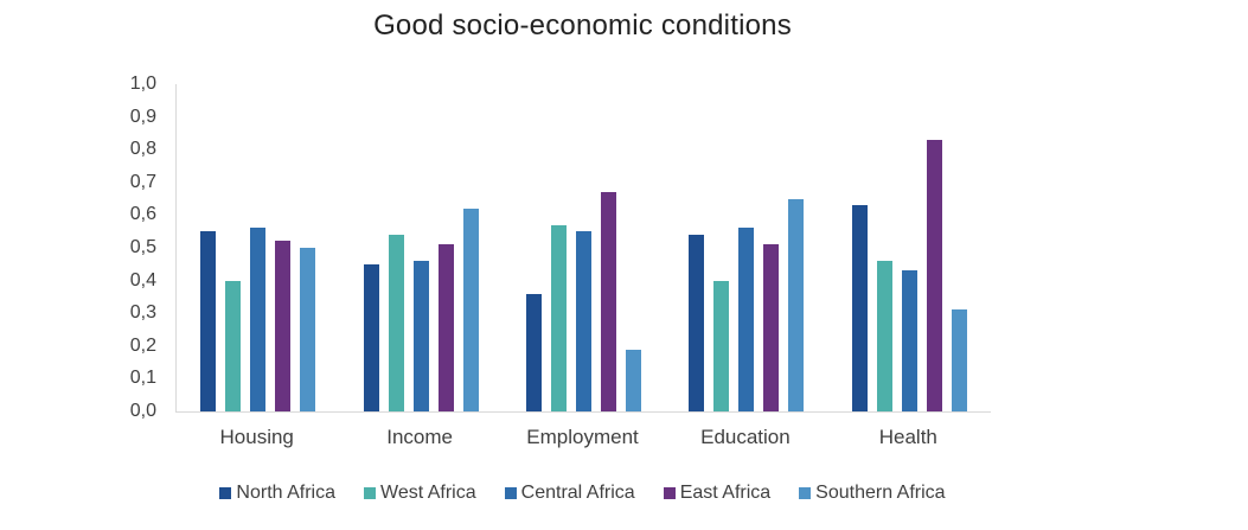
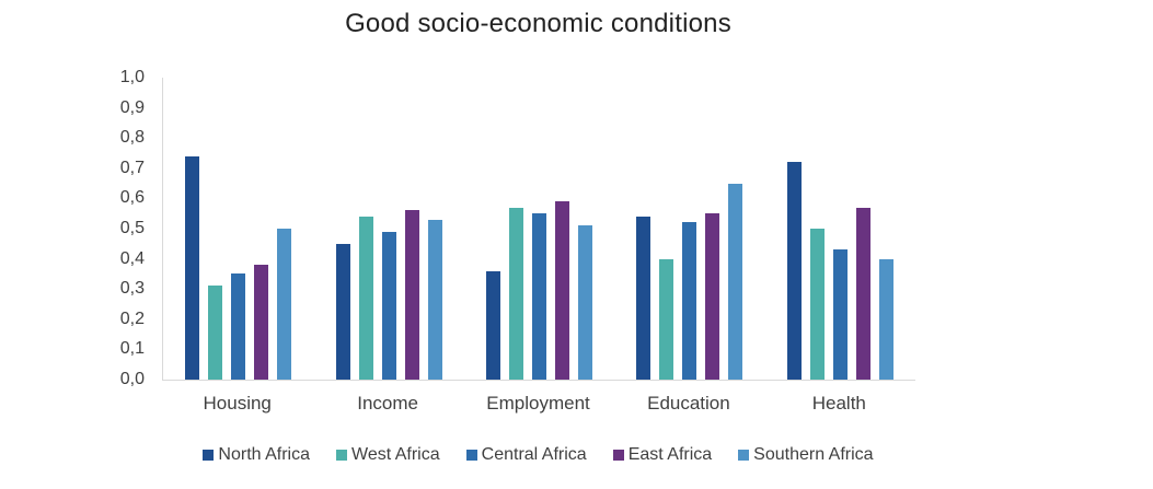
North Africa/Housing: 0,55 -> 0,74
West Africa/Housing: 0,40 -> 0,31
Central Africa/Housing: 0,56 -> 0,35
East Africa/Housing: 0,52 -> 0,38
Central Africa/Income: 0,46 -> 0,49
East Africa/Income: 0,51 -> 0,56
Southern Africa/Income: 0,62 -> 0,53
East Africa/Employment: 0,67 -> 0,59
Southern Africa/Employment: 0,19 -> 0,51
Central Africa/Education: 0,56 -> 0,52
East Africa/Education: 0,51 -> 0,55
North Africa/Health: 0,63 -> 0,72
West Africa/Health: 0,46 -> 0,50
East Africa/Health: 0,83 -> 0,57
Southern Africa/Health: 0,31 -> 0,40
